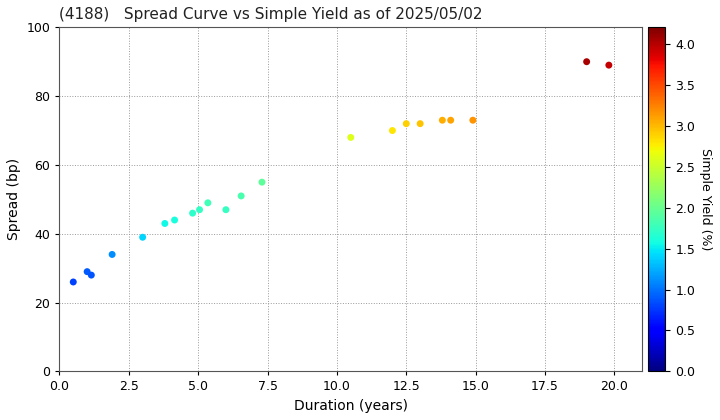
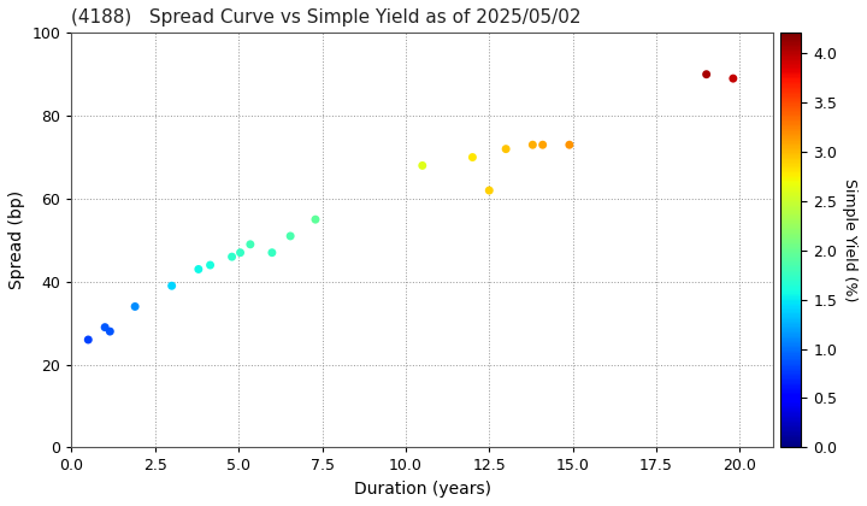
12.5: 72 -> 62
